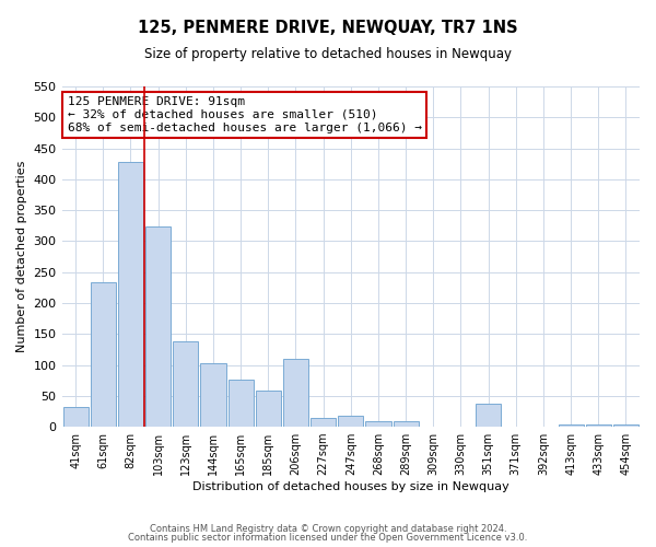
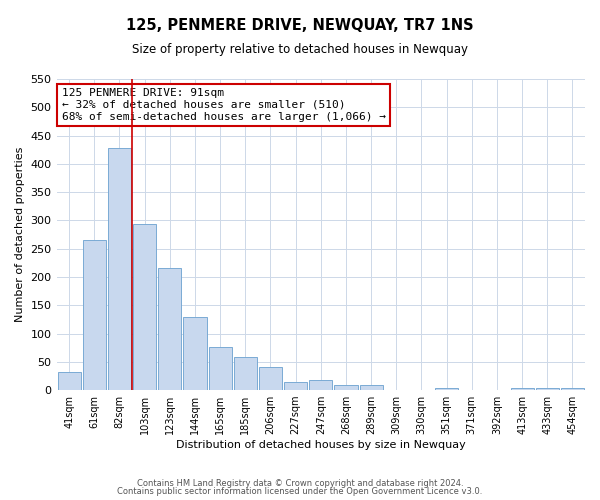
61sqm: 234 -> 265
103sqm: 324 -> 293
123sqm: 138 -> 215
144sqm: 102 -> 130
206sqm: 110 -> 40
351sqm: 38 -> 3
